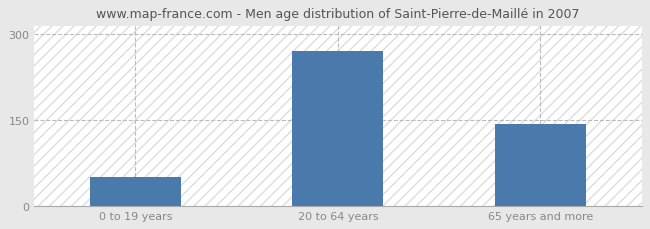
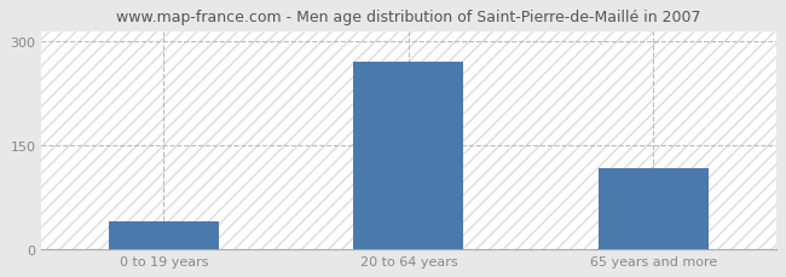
0 to 19 years: 50 -> 40
65 years and more: 143 -> 116
